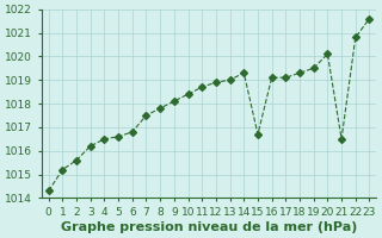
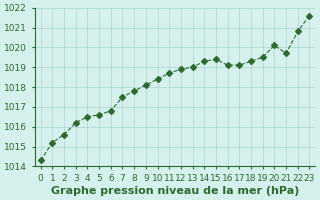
15: 1016.7 -> 1019.4
21: 1016.5 -> 1019.7
